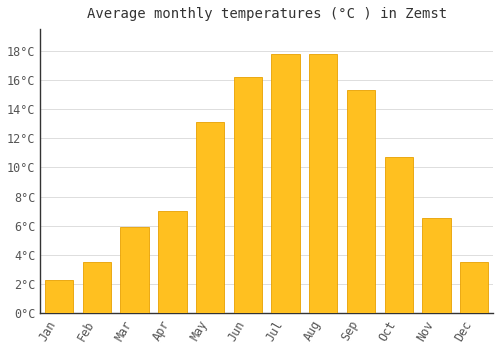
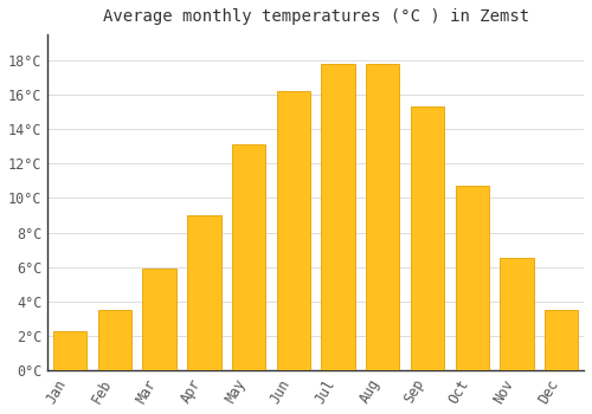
Apr: 7.0°C -> 9.0°C
